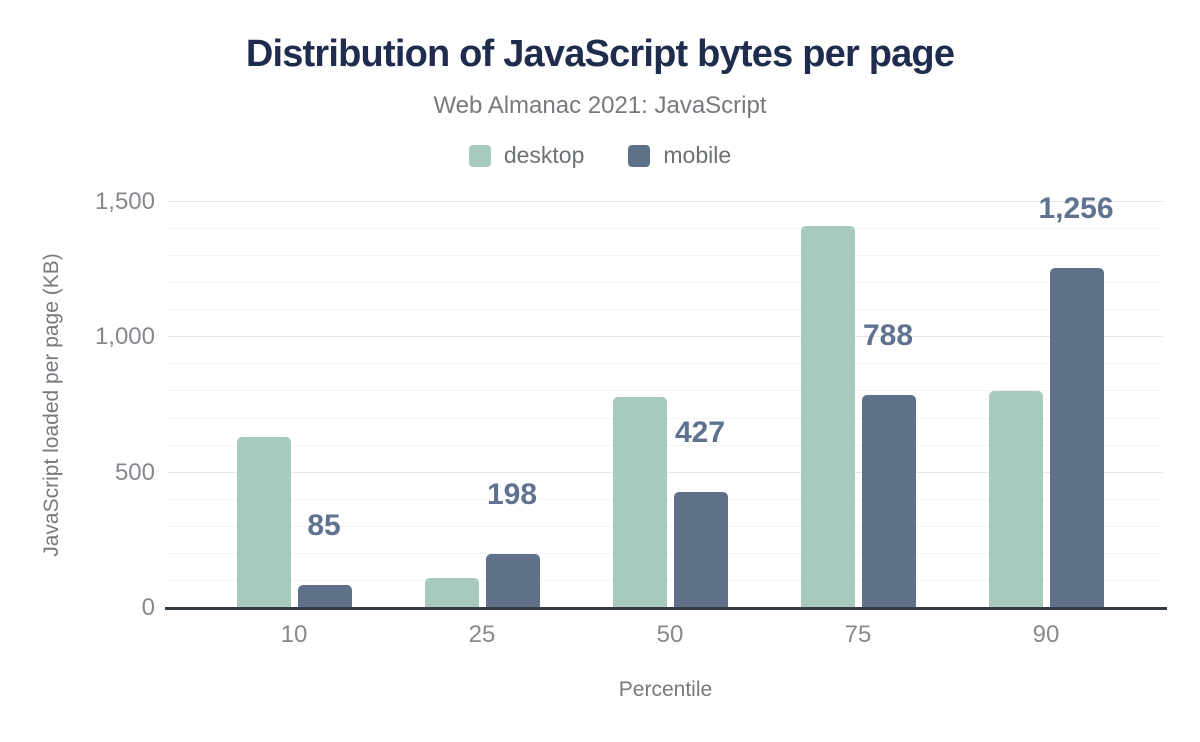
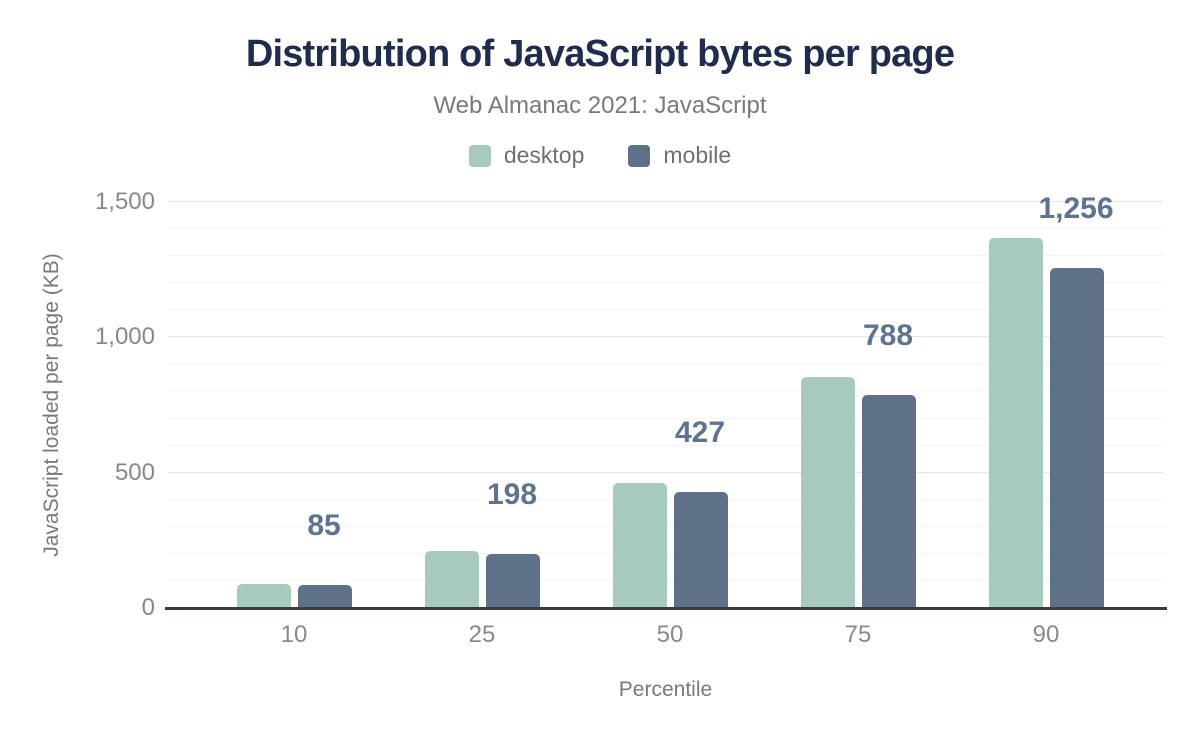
desktop/10: 630 -> 90
desktop/25: 110 -> 210
desktop/50: 780 -> 460
desktop/75: 1410 -> 860
desktop/90: 800 -> 1370
